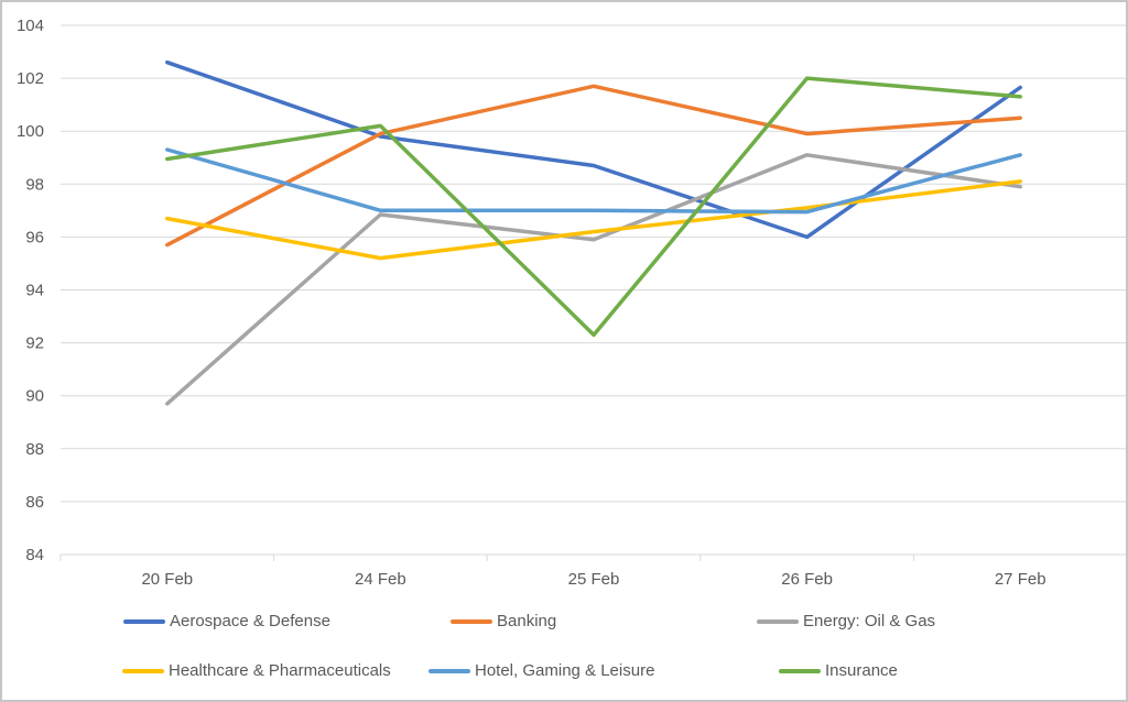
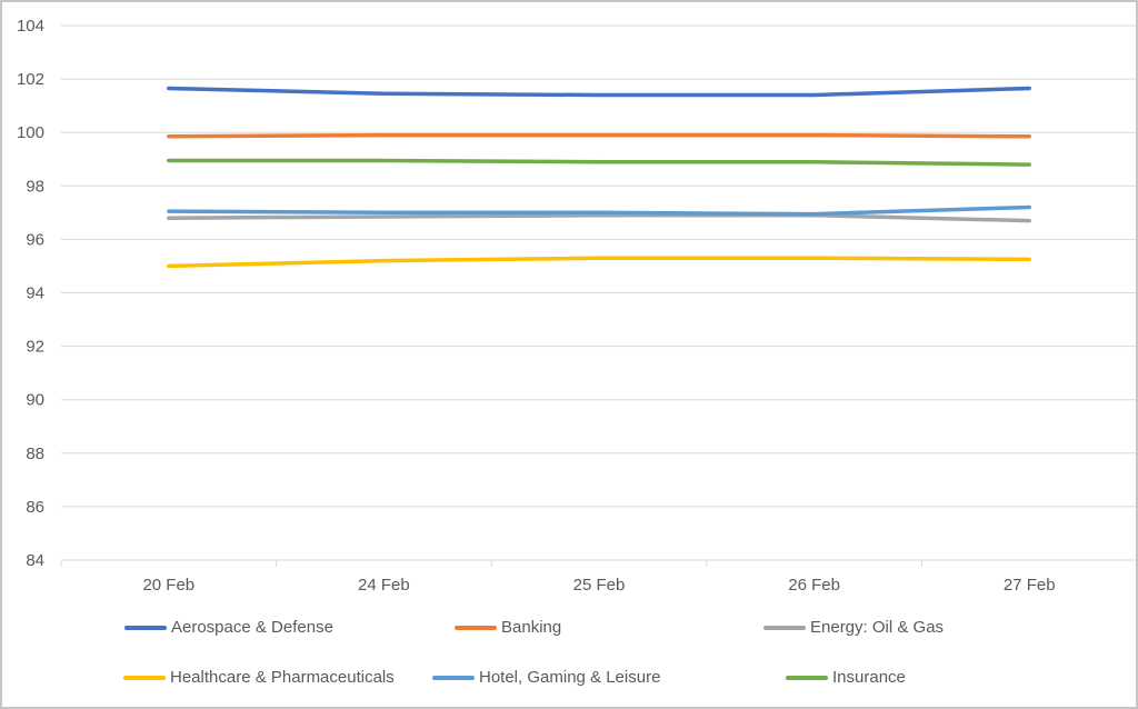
Aerospace & Defense/20 Feb: 102.6 -> 101.7
Banking/20 Feb: 95.7 -> 99.8
Energy: Oil & Gas/20 Feb: 89.7 -> 96.8
Healthcare & Pharmaceuticals/20 Feb: 96.7 -> 95.0
Hotel, Gaming & Leisure/20 Feb: 99.3 -> 97.0
Aerospace & Defense/24 Feb: 99.8 -> 101.5
Insurance/24 Feb: 100.2 -> 99.0
Aerospace & Defense/25 Feb: 98.7 -> 101.4
Banking/25 Feb: 101.7 -> 99.9
Energy: Oil & Gas/25 Feb: 95.9 -> 96.9
Healthcare & Pharmaceuticals/25 Feb: 96.2 -> 95.3
Insurance/25 Feb: 92.3 -> 98.9
Aerospace & Defense/26 Feb: 96.0 -> 101.4
Energy: Oil & Gas/26 Feb: 99.1 -> 96.9
Healthcare & Pharmaceuticals/26 Feb: 97.1 -> 95.3
Insurance/26 Feb: 102.0 -> 98.9
Banking/27 Feb: 100.5 -> 99.8
Energy: Oil & Gas/27 Feb: 97.9 -> 96.7
Healthcare & Pharmaceuticals/27 Feb: 98.1 -> 95.2
Hotel, Gaming & Leisure/27 Feb: 99.1 -> 97.2
Insurance/27 Feb: 101.3 -> 98.8
